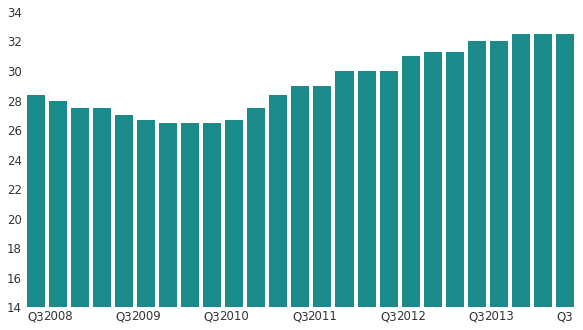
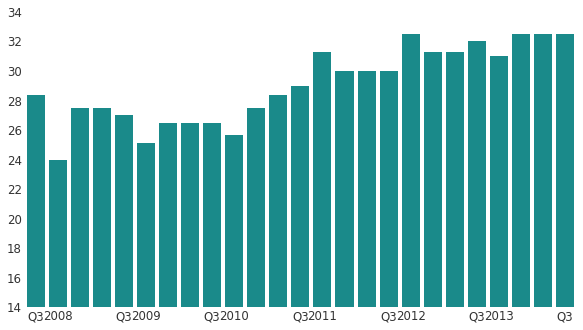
2008: 28.0 -> 24.0
2009: 26.7 -> 25.1
2010: 26.7 -> 25.7
2011: 29.0 -> 31.3
2012: 31.0 -> 32.5
2013: 32.0 -> 31.0
